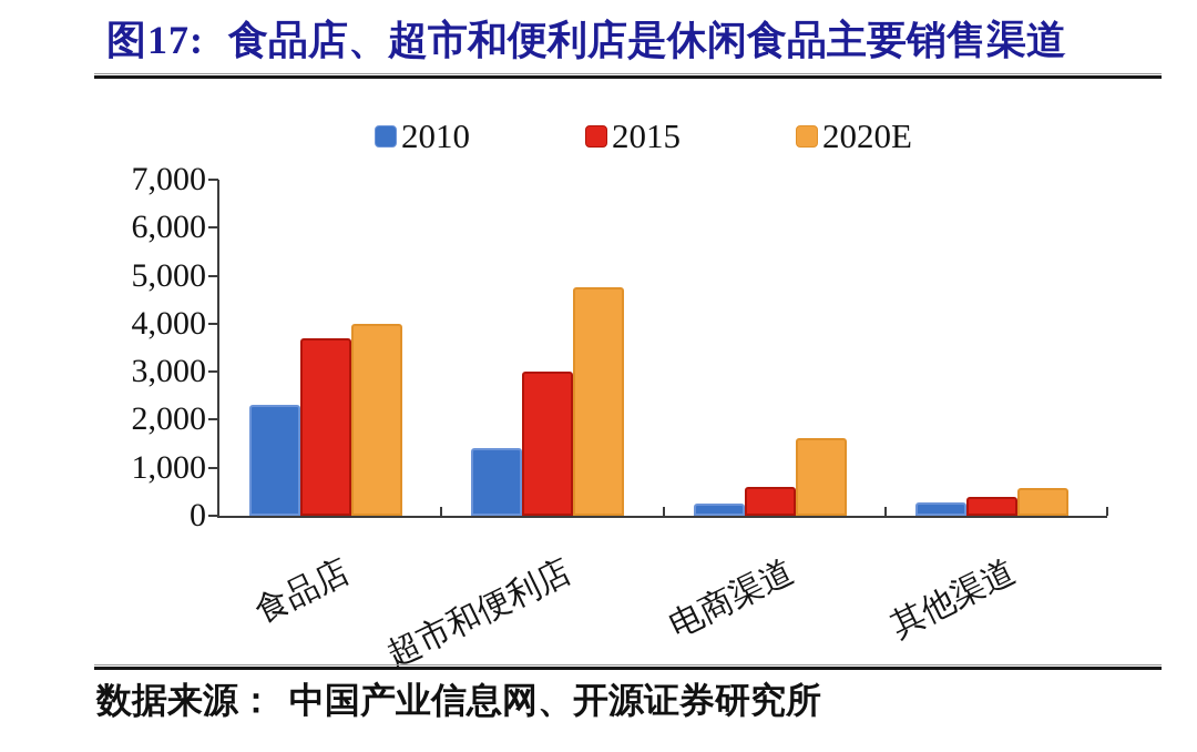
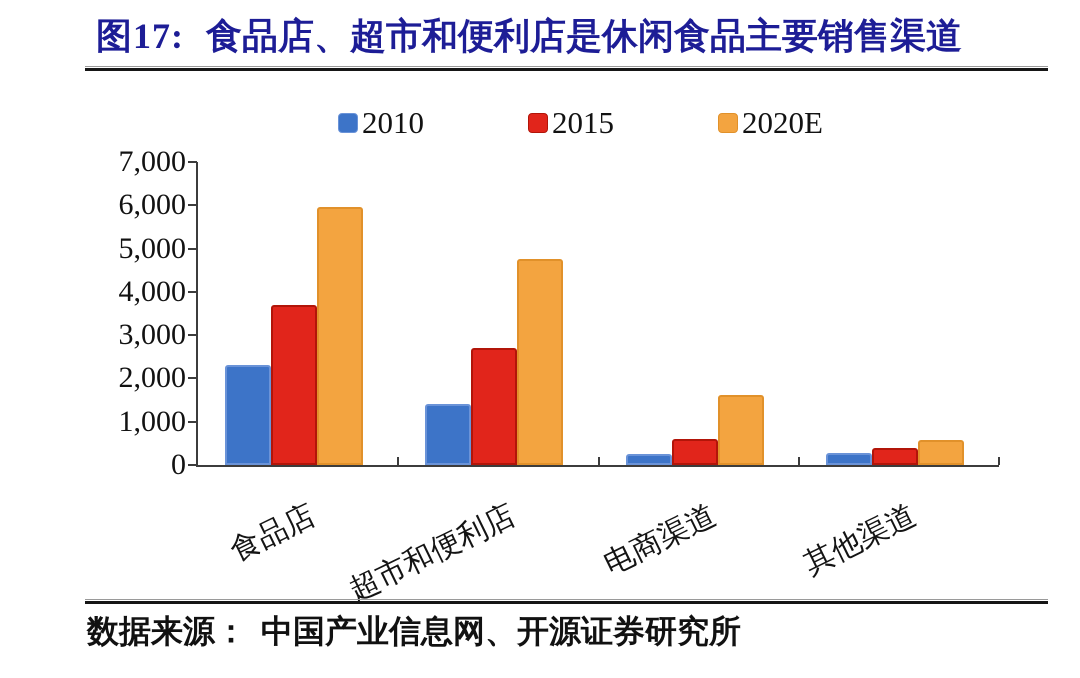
2020E/食品店: 4000 -> 6000
2015/超市和便利店: 3000 -> 2700
